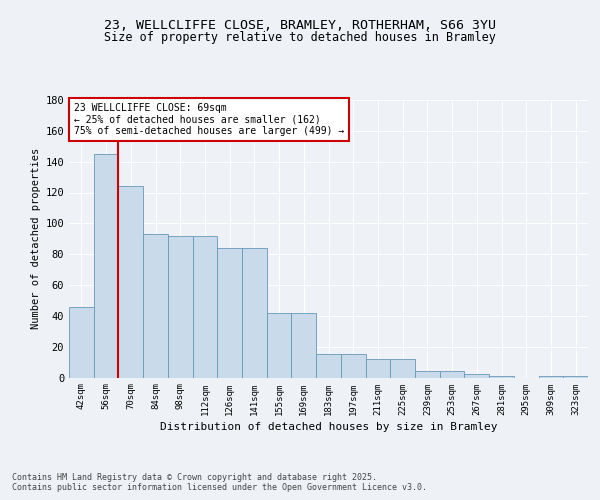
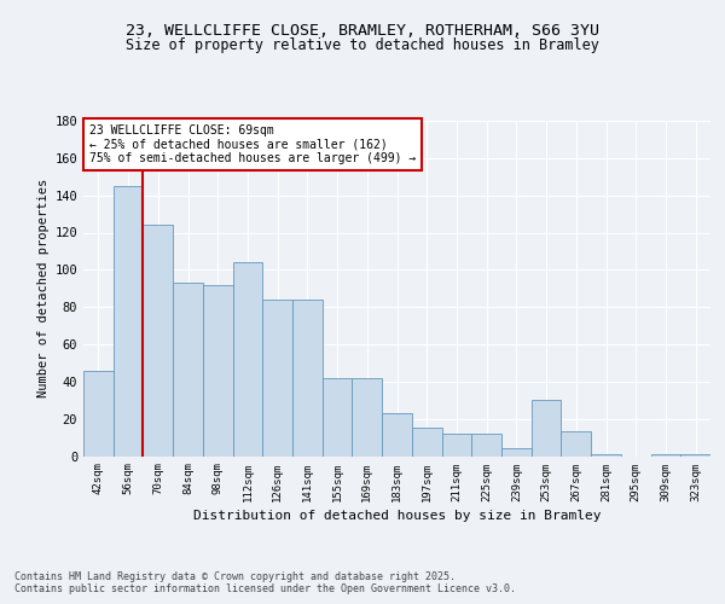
112sqm: 92 -> 104
183sqm: 15 -> 23
253sqm: 4 -> 30
267sqm: 2 -> 13
